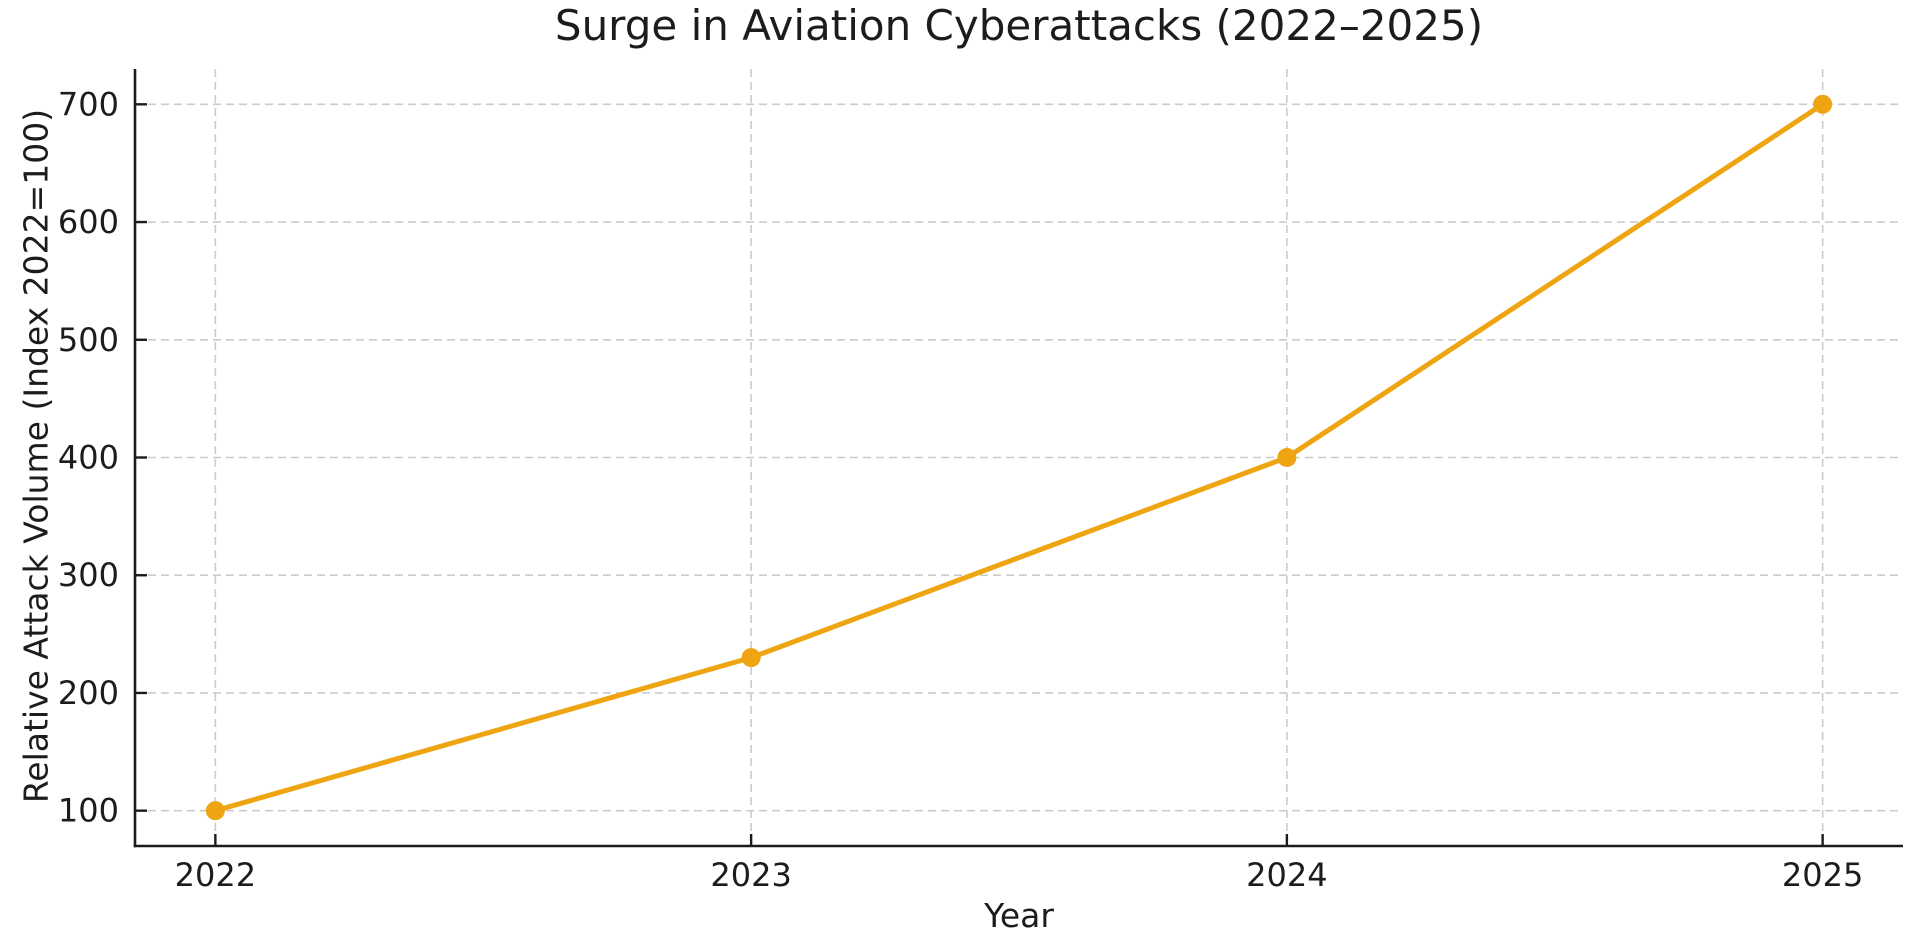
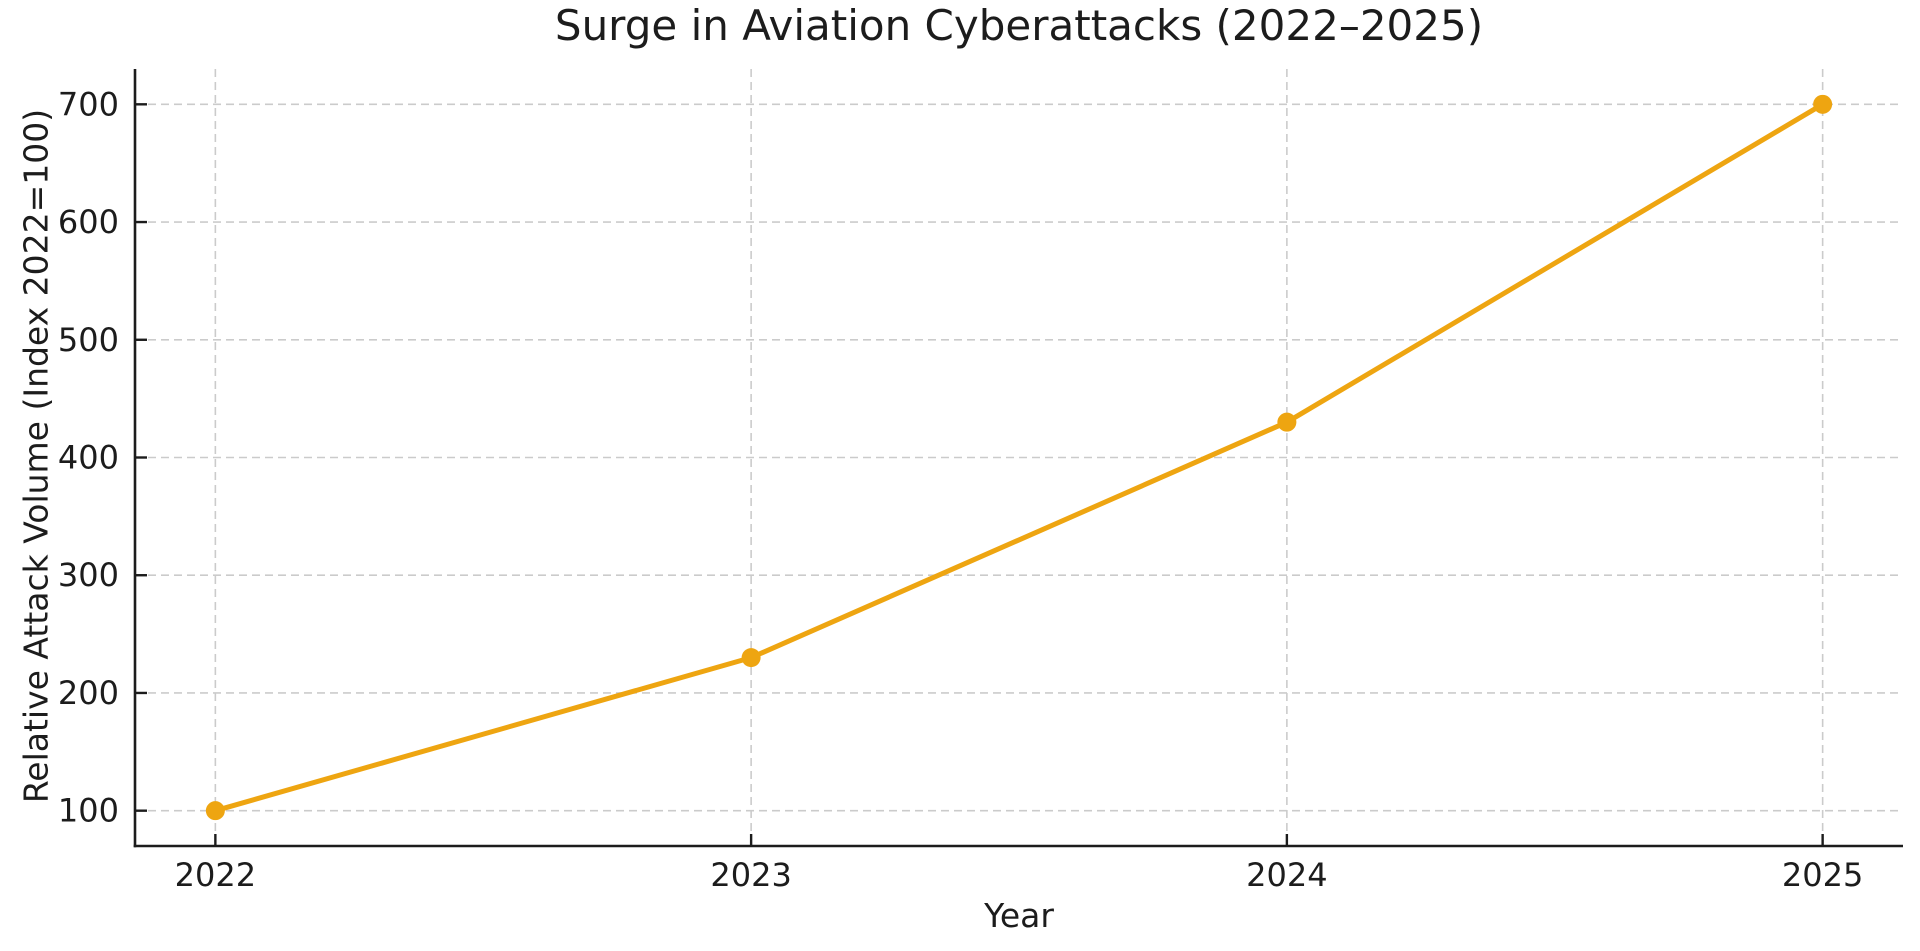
2024: 400 -> 430
